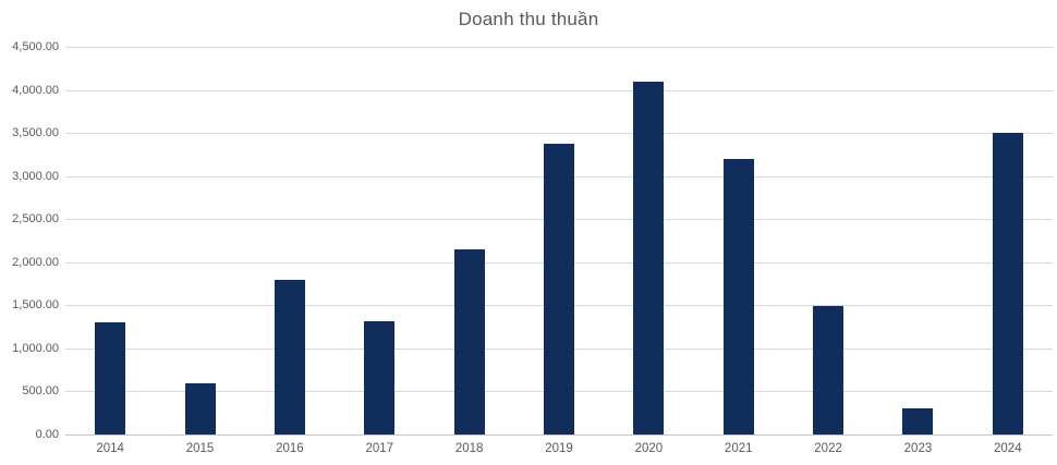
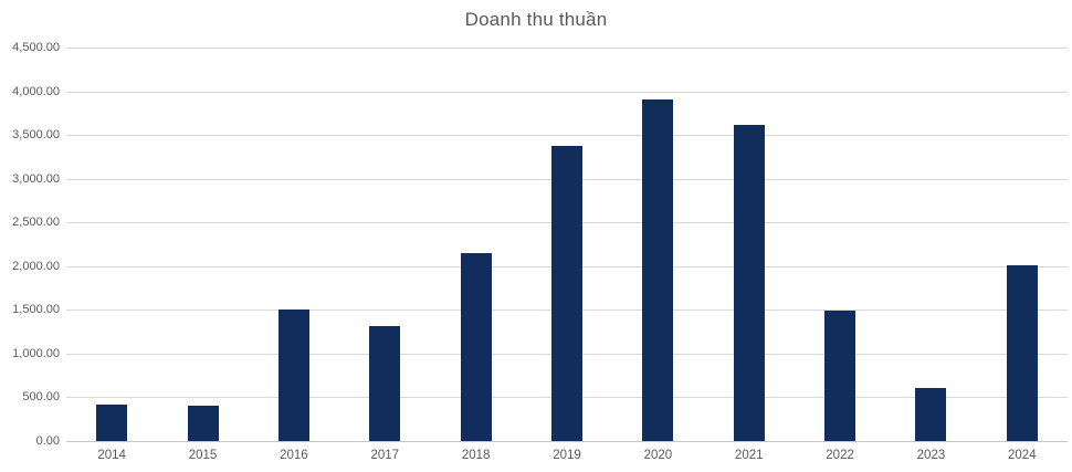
2014: 1300 -> 400
2015: 600 -> 400
2016: 1800 -> 1500
2020: 4100 -> 3900
2021: 3200 -> 3600
2023: 300 -> 600
2024: 3500 -> 2000
